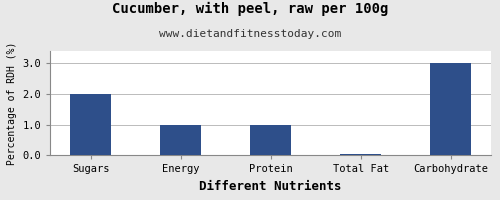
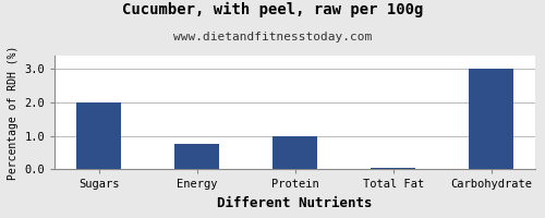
Energy: 1.00 -> 0.75
